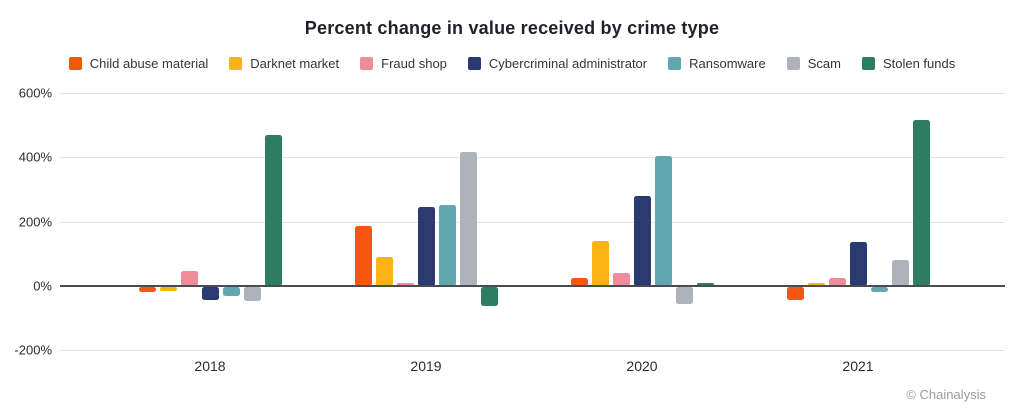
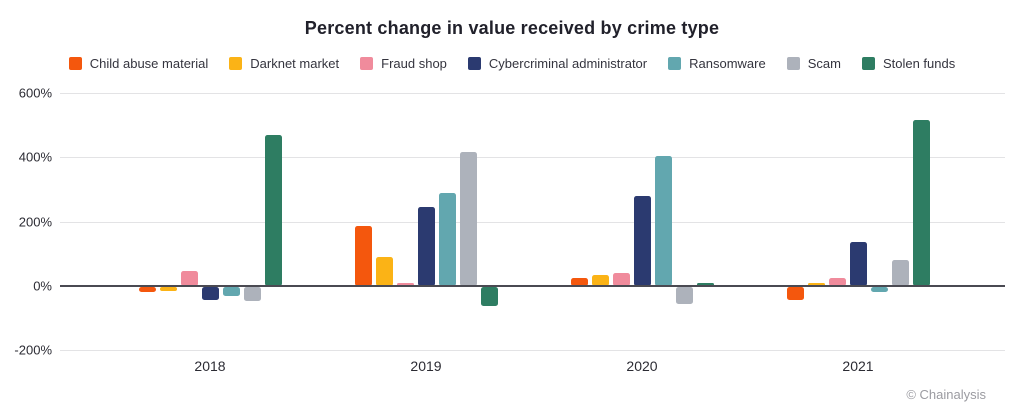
Ransomware/2019: 250% -> 290%
Darknet market/2020: 140% -> 40%
